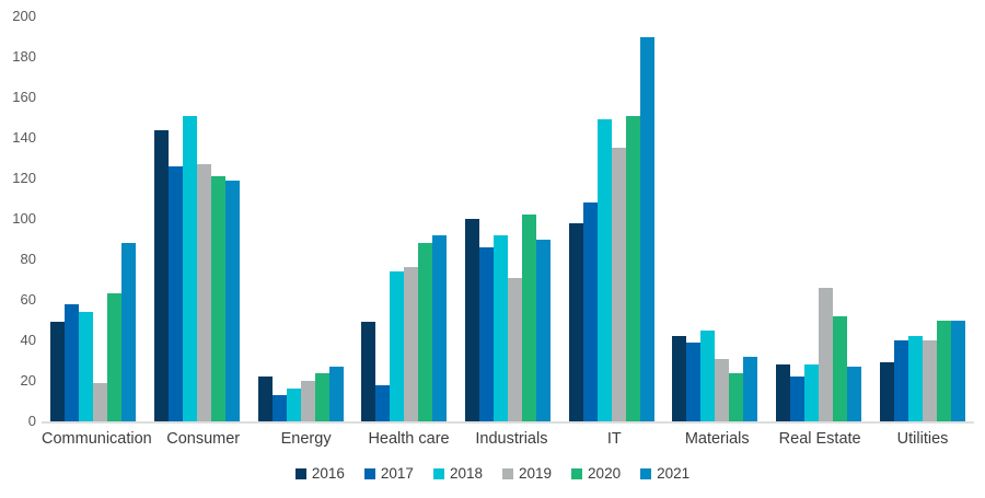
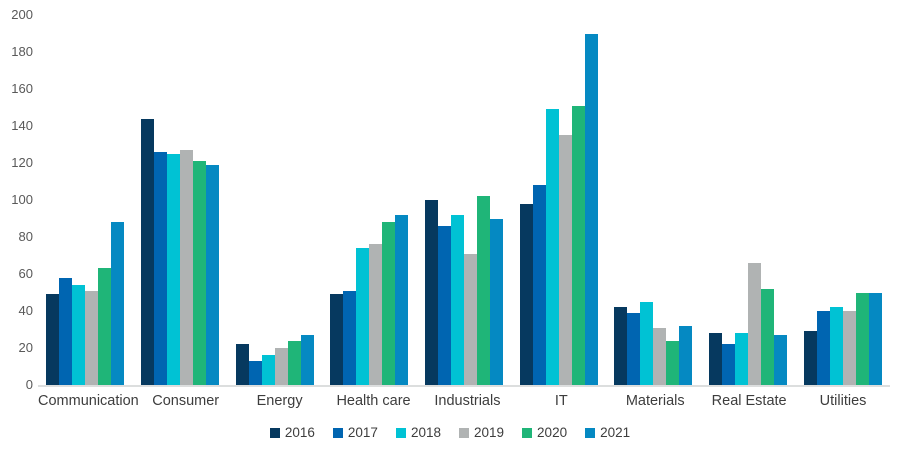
2019/Communication: 19 -> 51
2018/Consumer: 151 -> 125
2017/Health care: 18 -> 51
